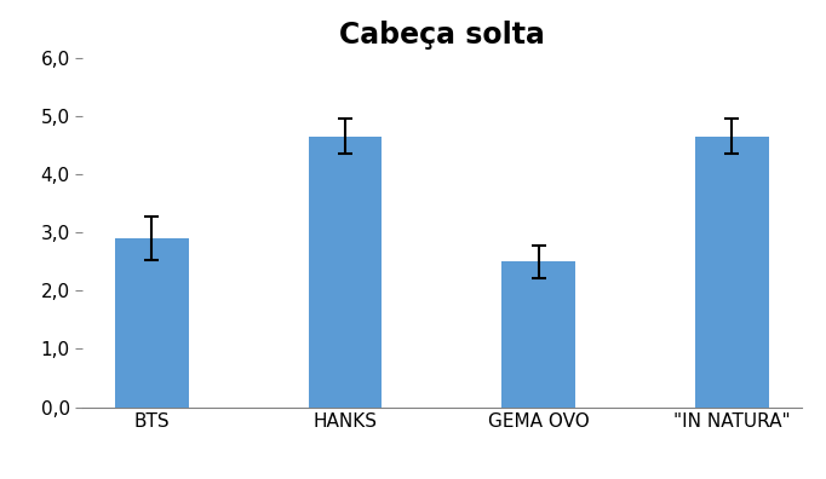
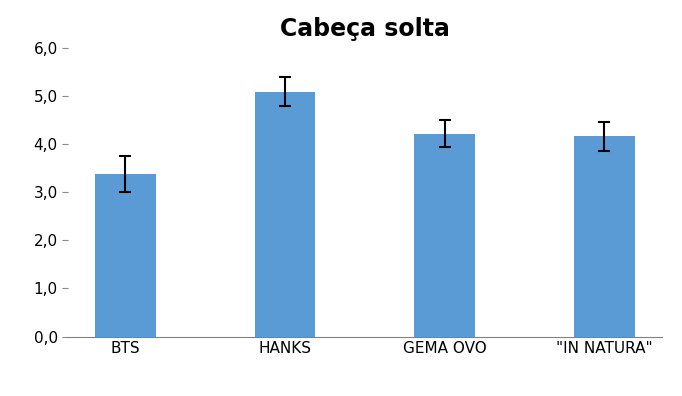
BTS: 2,90 -> 3,37
HANKS: 4,65 -> 5,08
GEMA OVO: 2,50 -> 4,21
"IN NATURA": 4,65 -> 4,16
